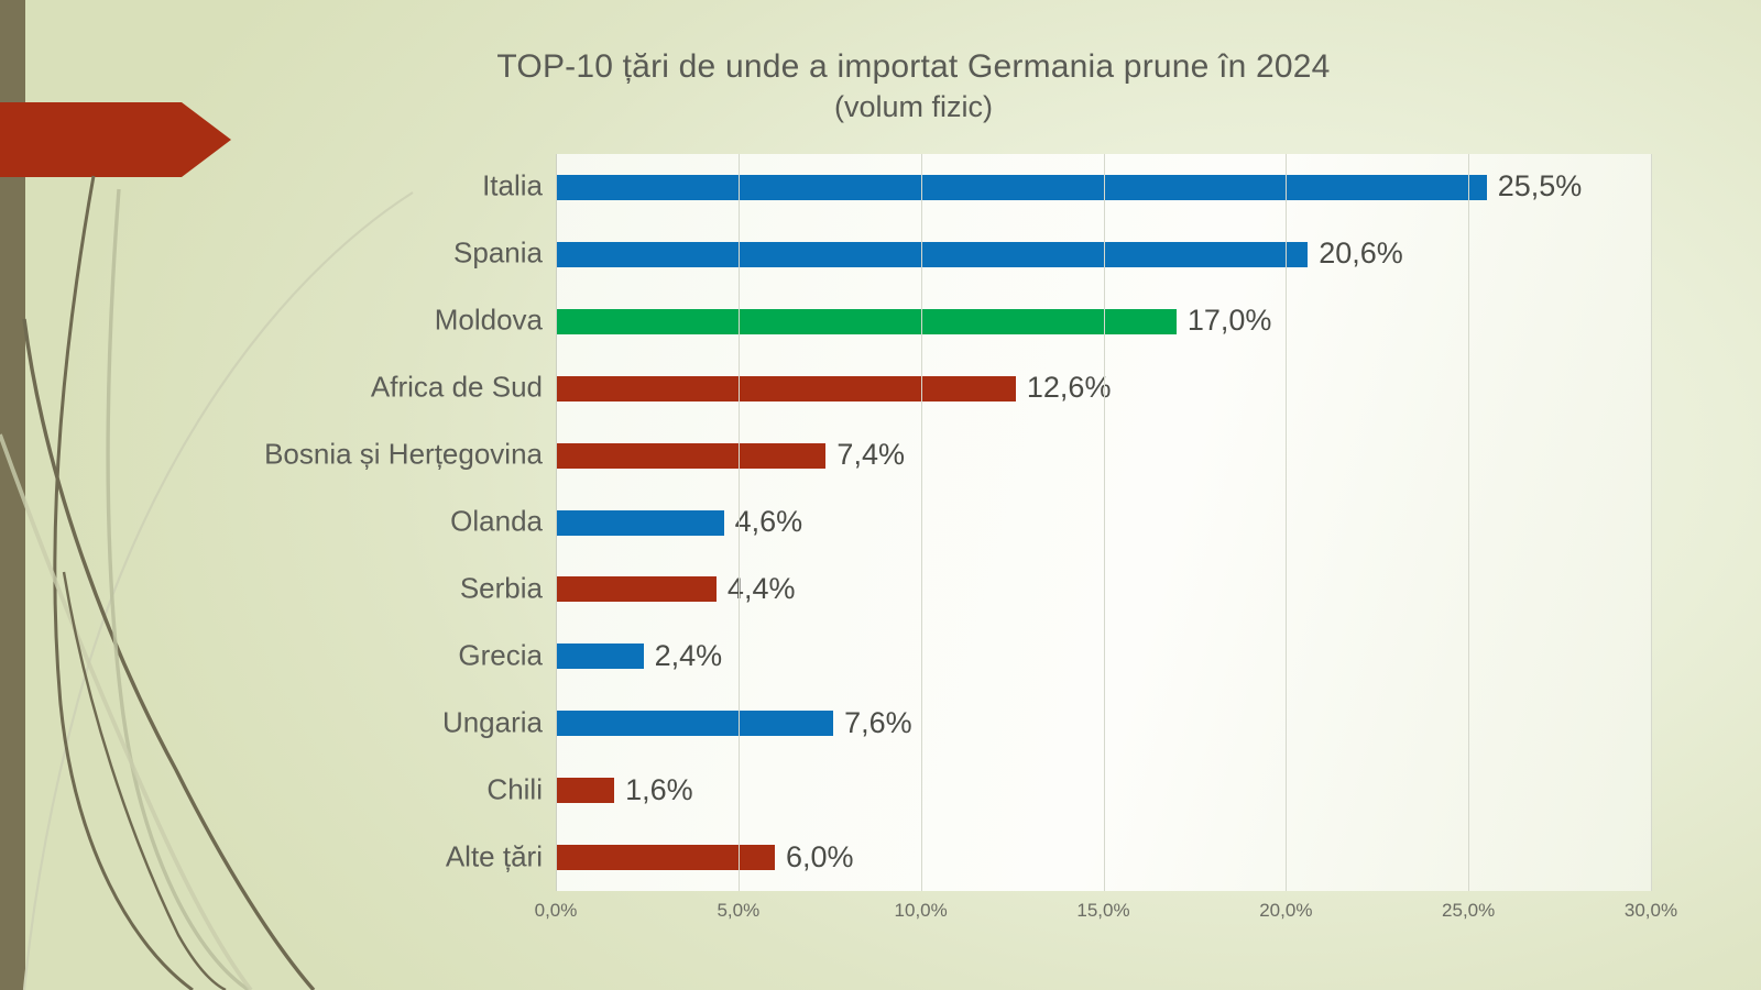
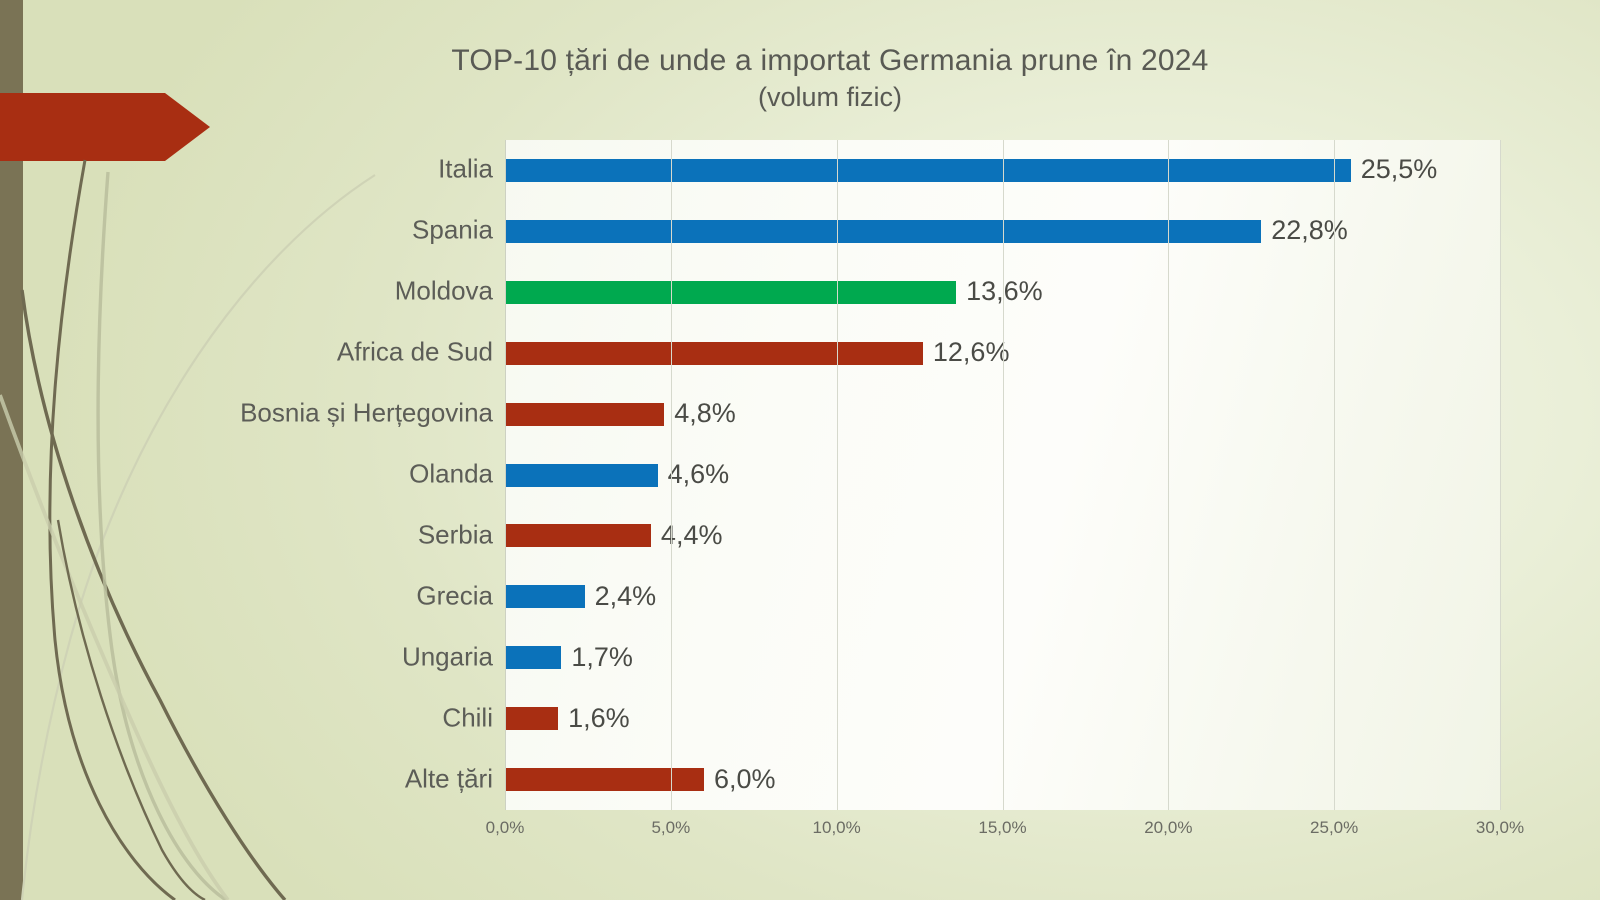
Spania: 20,6% -> 22,8%
Moldova: 17,0% -> 13,6%
Bosnia și Herțegovina: 7,4% -> 4,8%
Ungaria: 7,6% -> 1,7%
